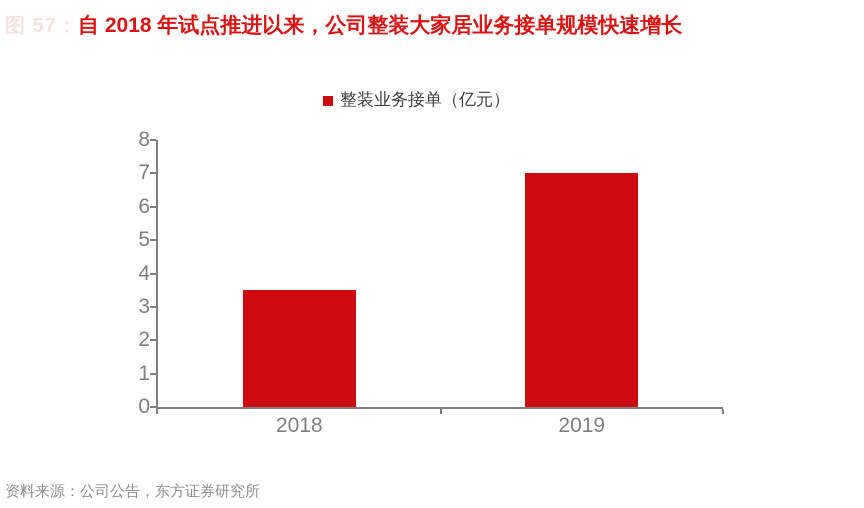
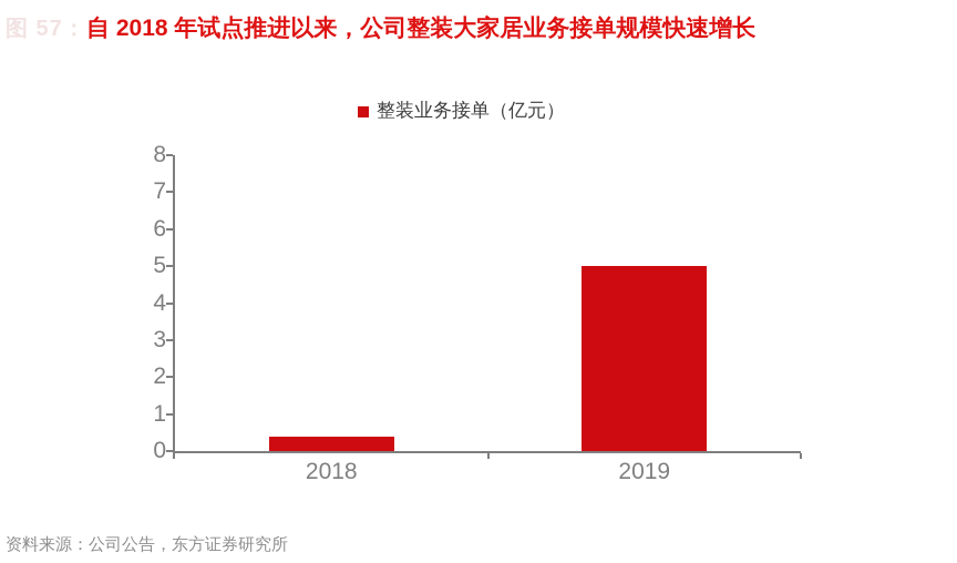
2018: 3.5 -> 0.4
2019: 7.0 -> 5.0
